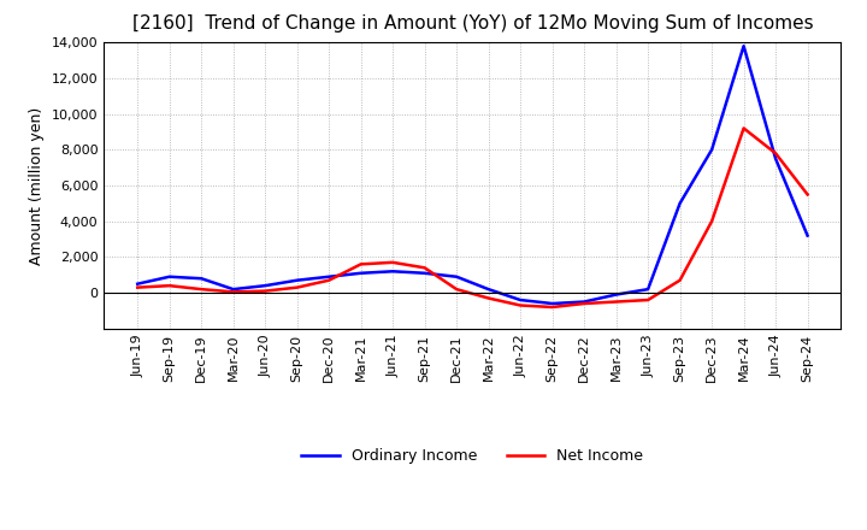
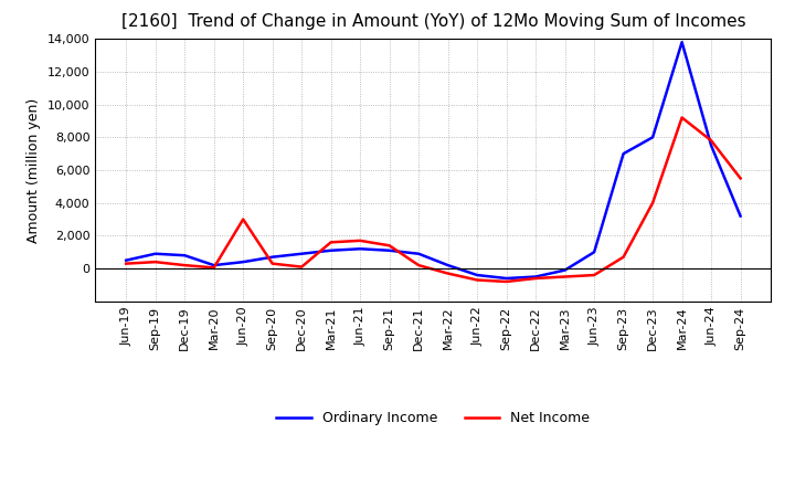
Net Income/Jun-20: 100 -> 3,000
Net Income/Dec-20: 700 -> 100
Ordinary Income/Jun-23: 200 -> 1,000
Ordinary Income/Sep-23: 5,000 -> 7,000
